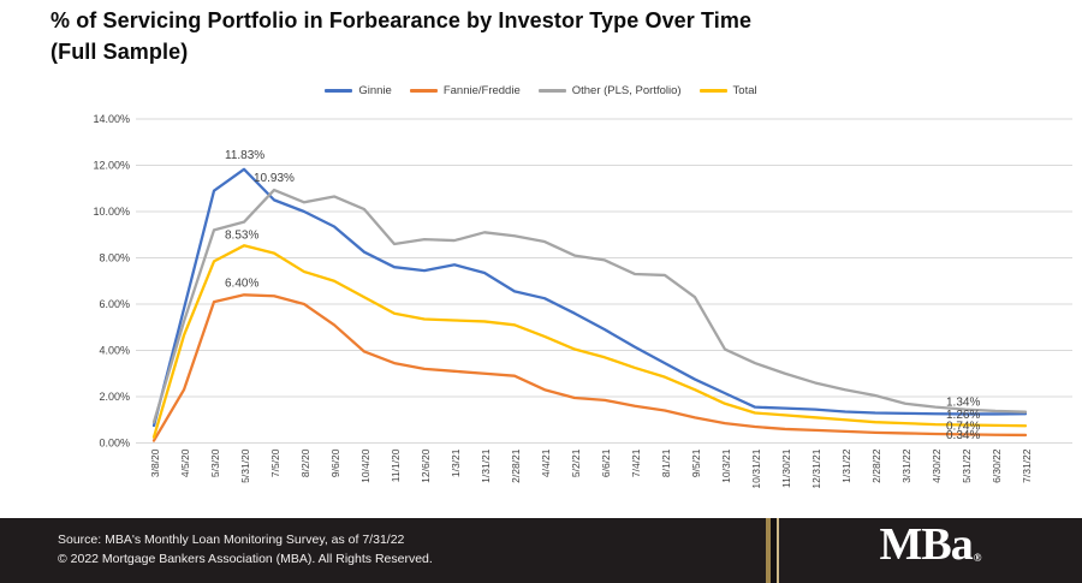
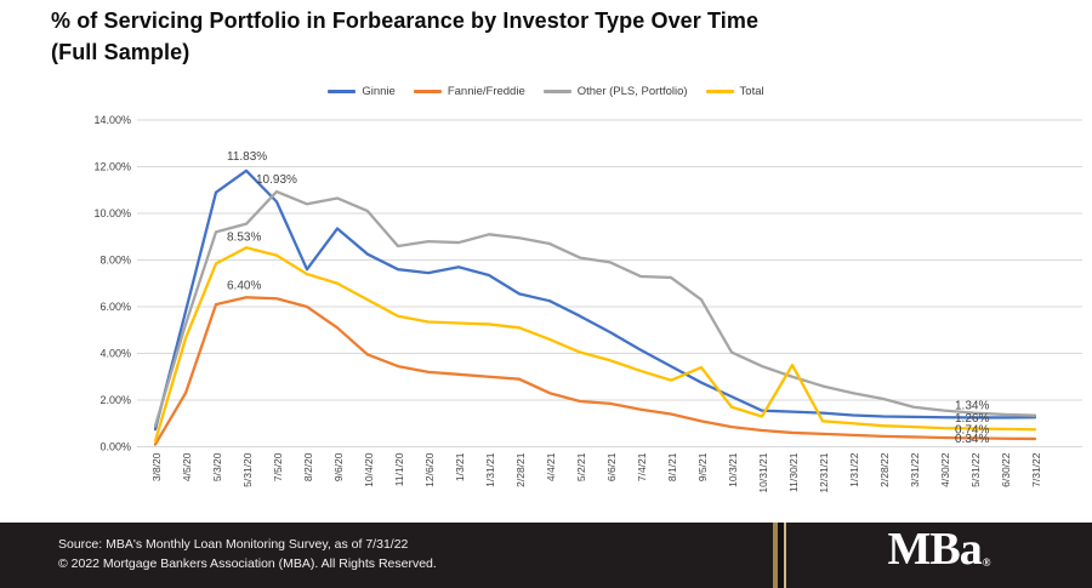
Ginnie/8/2/20: 10.0% -> 7.6%
Total/9/5/21: 2.3% -> 3.4%
Total/11/30/21: 1.2% -> 3.5%
